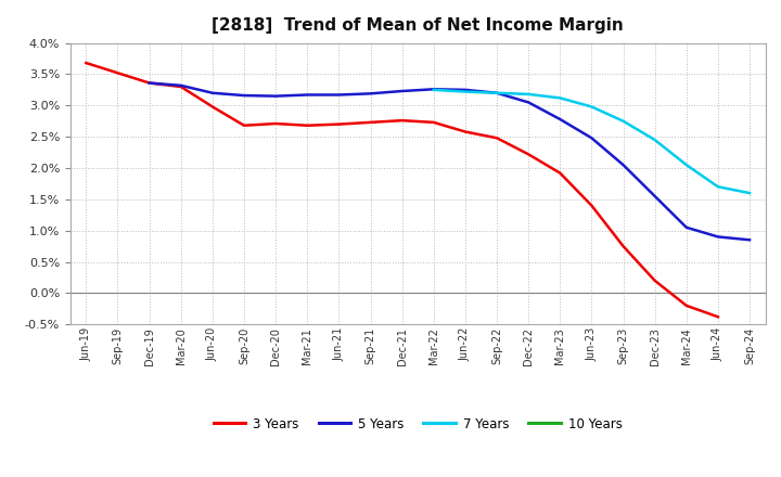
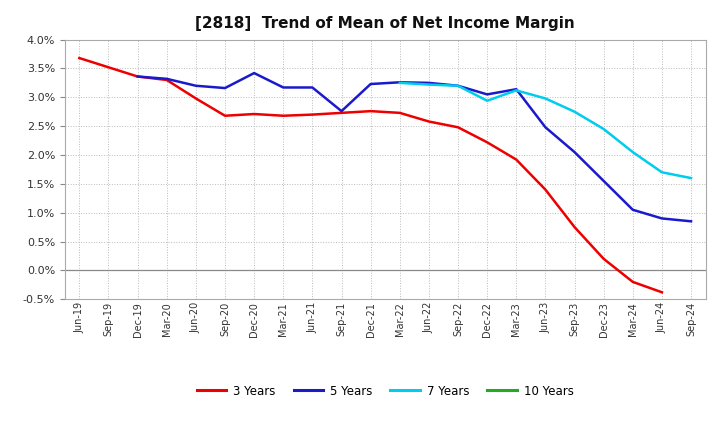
5 Years/Dec-20: 3.15% -> 3.42%
5 Years/Sep-21: 3.19% -> 2.76%
7 Years/Dec-22: 3.18% -> 2.94%
5 Years/Mar-23: 2.78% -> 3.14%
